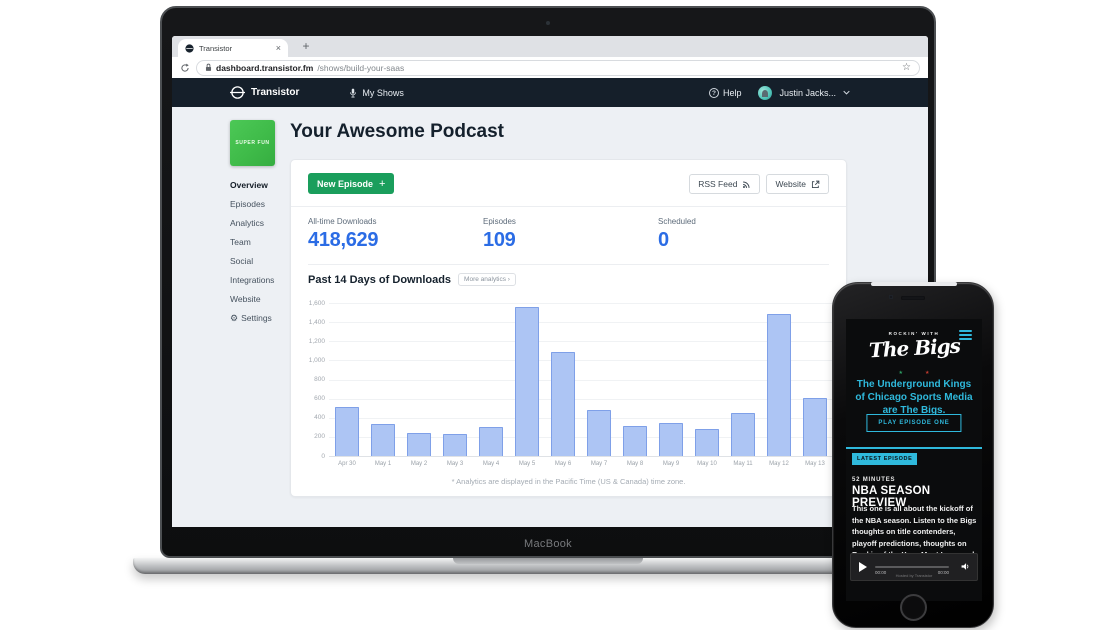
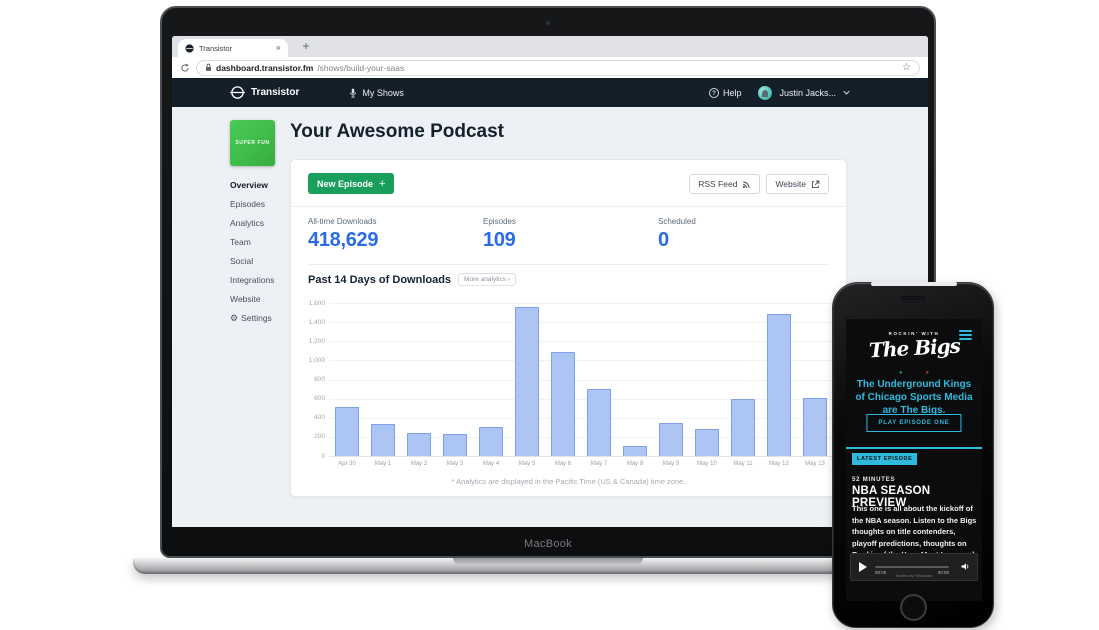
May 7: 500 -> 700
May 8: 300 -> 100
May 11: 400 -> 600
